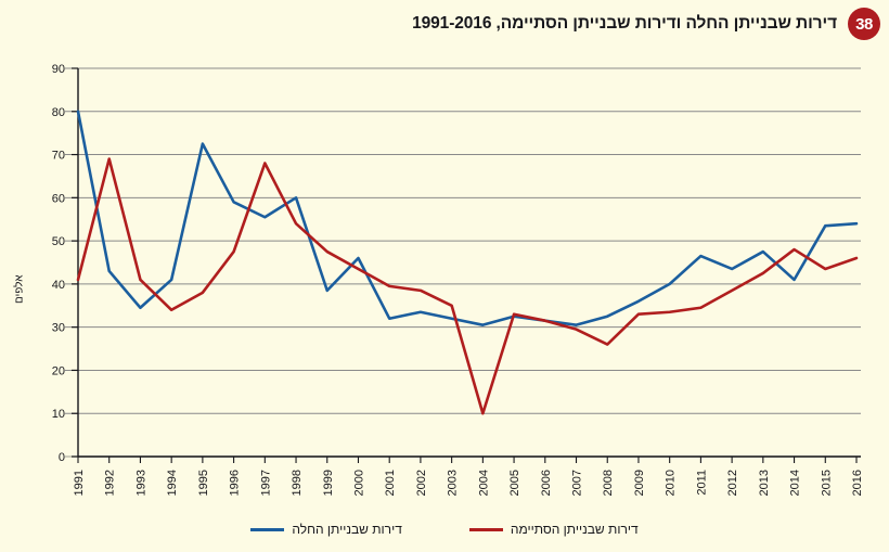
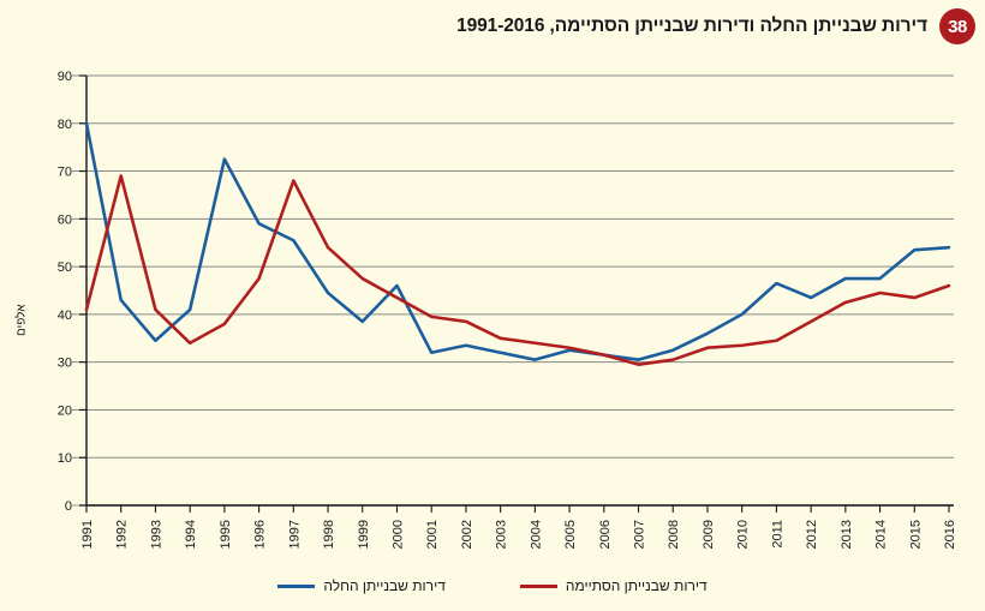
דירות שבנייתן החלה/1998: 60 -> 44
דירות שבנייתן הסתיימה/2004: 10 -> 34
דירות שבנייתן הסתיימה/2008: 26 -> 30
דירות שבנייתן החלה/2014: 41 -> 48
דירות שבנייתן הסתיימה/2014: 48 -> 44
